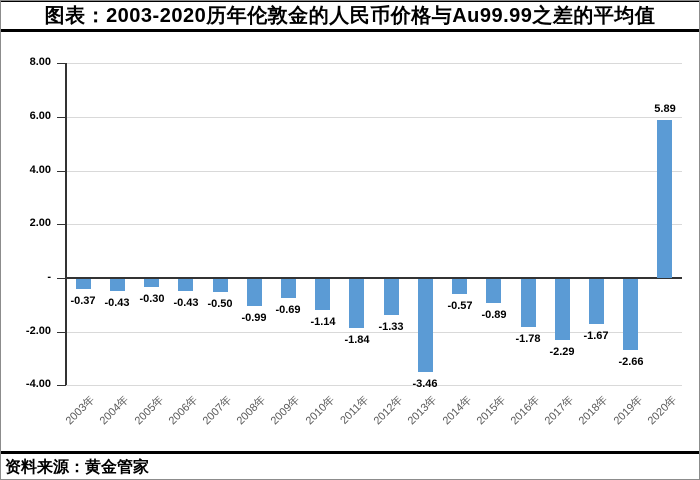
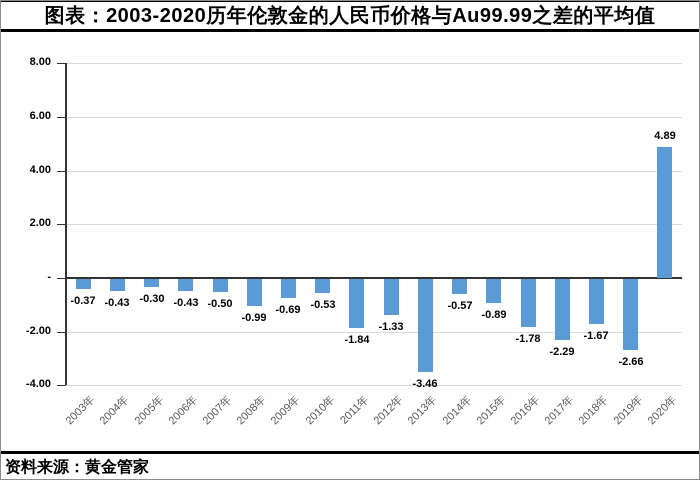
2010年: -1.14 -> -0.53
2020年: 5.89 -> 4.89
